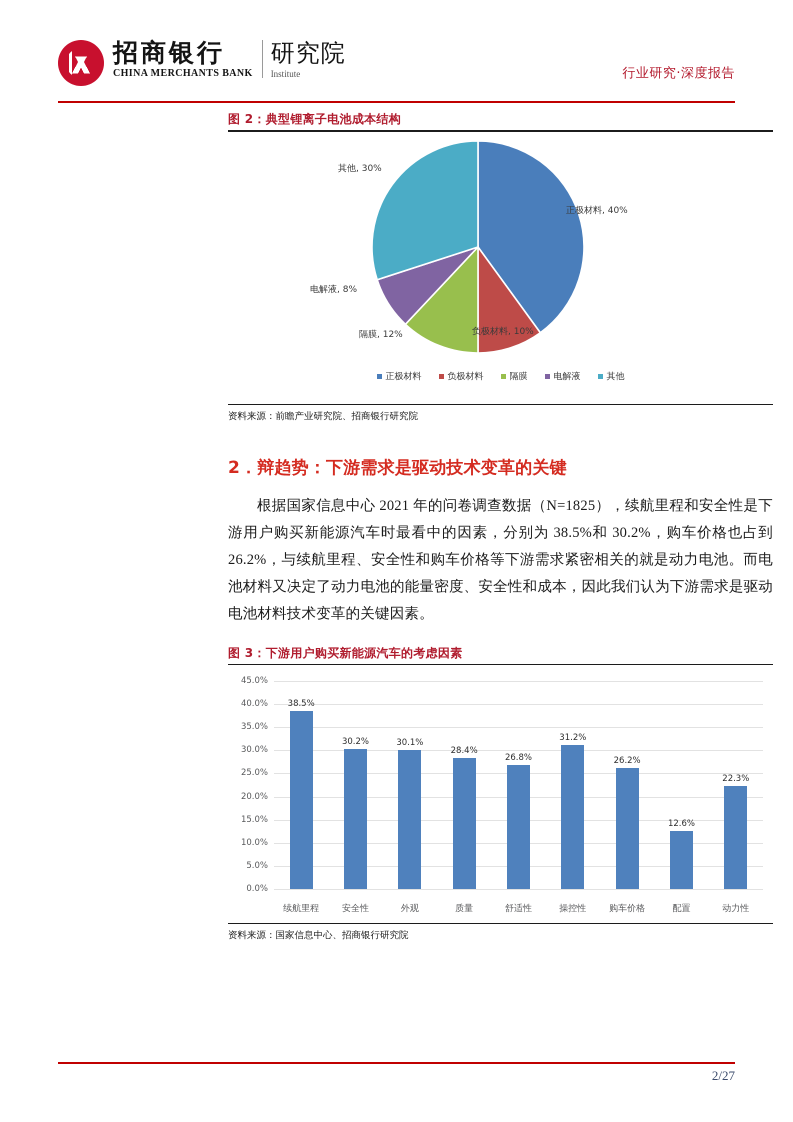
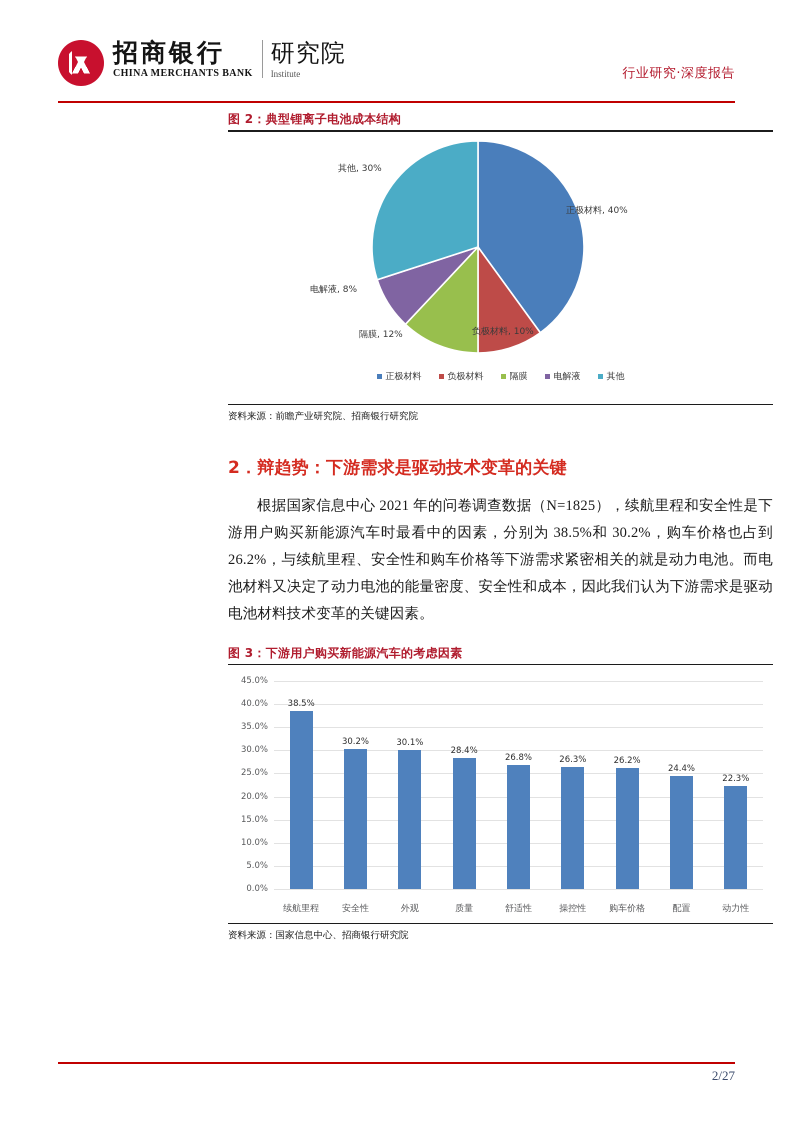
图 3：下游用户购买新能源汽车的考虑因素/操控性: 31.2% -> 26.3%
图 3：下游用户购买新能源汽车的考虑因素/配置: 12.6% -> 24.4%
